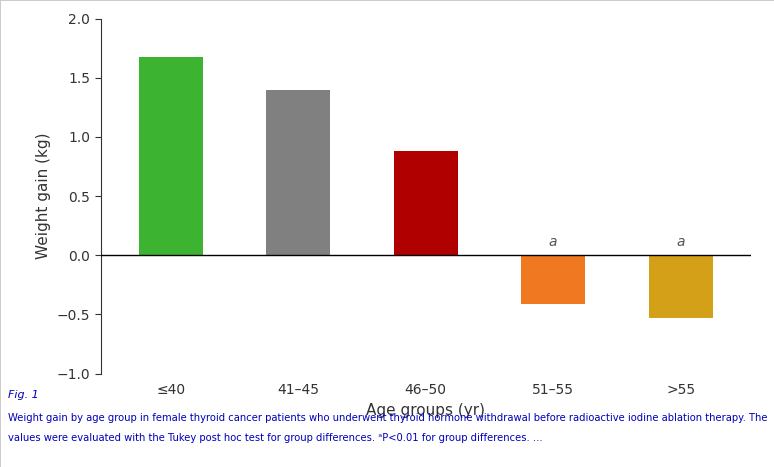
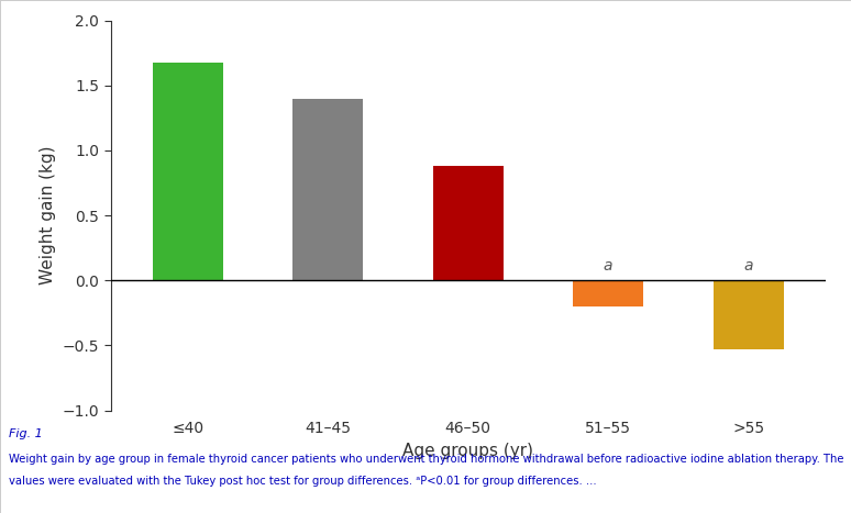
51–55: -0.41 -> -0.20
